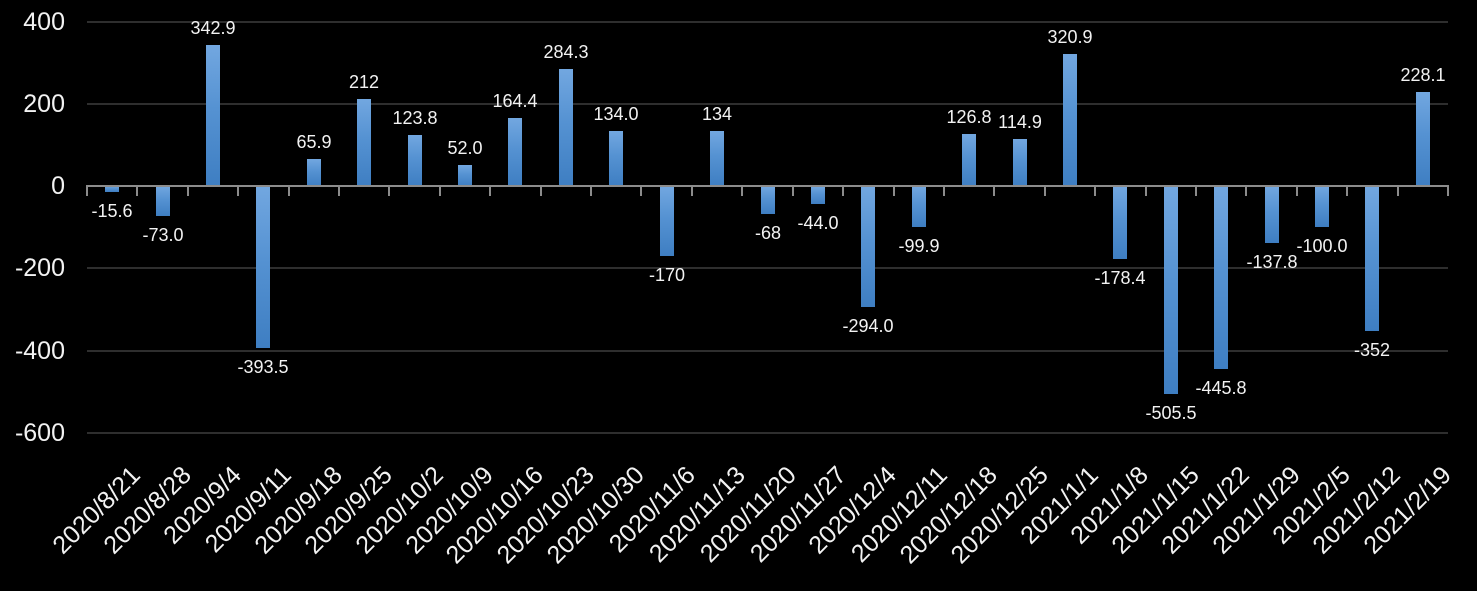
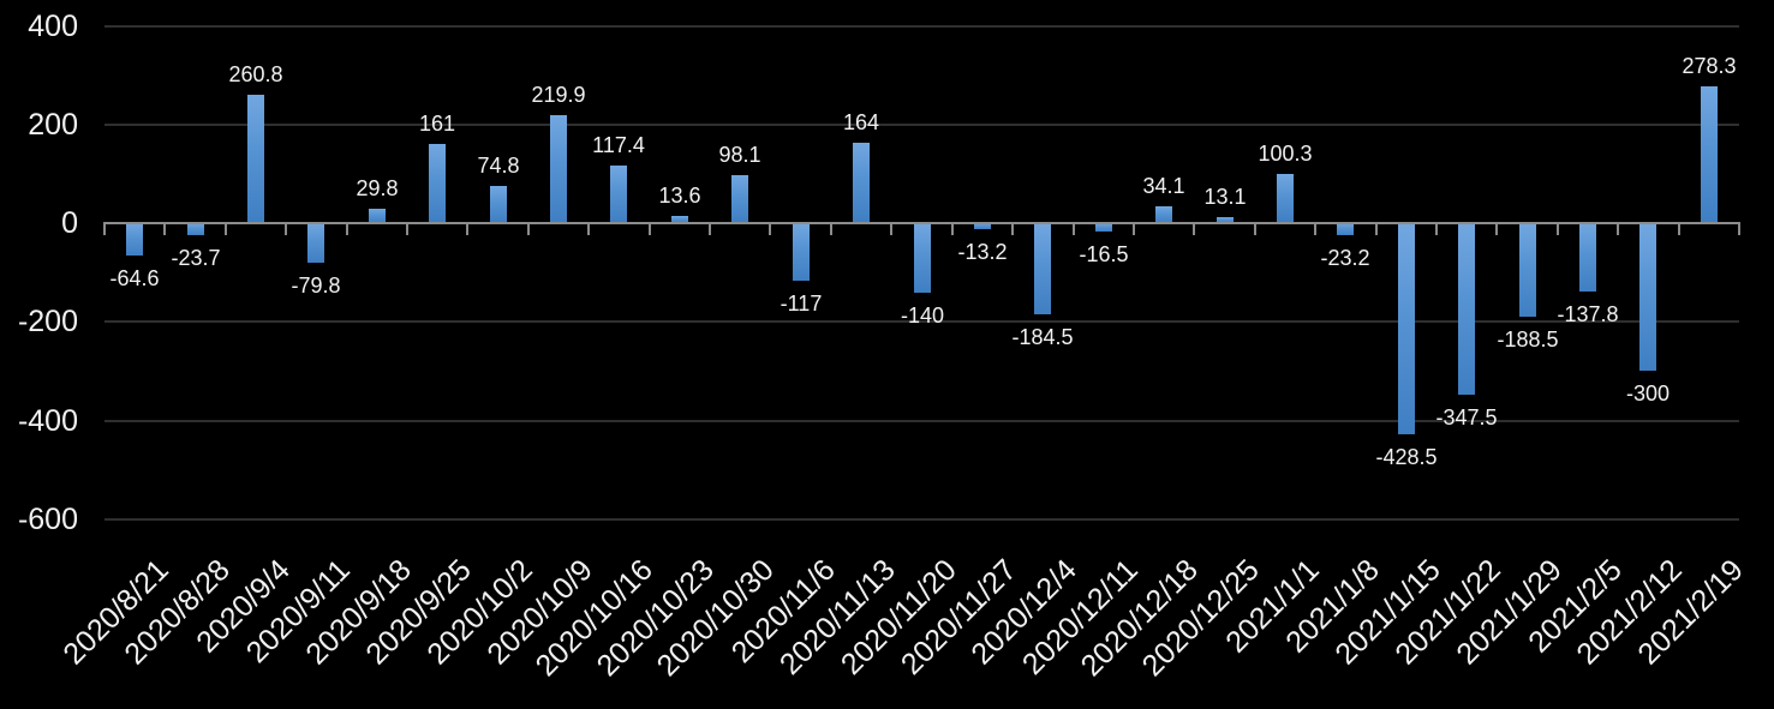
2020/8/21: -15.6 -> -64.6
2020/8/28: -73.0 -> -23.7
2020/9/4: 342.9 -> 260.8
2020/9/11: -393.5 -> -79.8
2020/9/18: 65.9 -> 29.8
2020/9/25: 212 -> 161
2020/10/2: 123.8 -> 74.8
2020/10/9: 52.0 -> 219.9
2020/10/16: 164.4 -> 117.4
2020/10/23: 284.3 -> 13.6
2020/10/30: 134.0 -> 98.1
2020/11/6: -170 -> -117
2020/11/13: 134 -> 164
2020/11/20: -68 -> -140
2020/11/27: -44.0 -> -13.2
2020/12/4: -294.0 -> -184.5
2020/12/11: -99.9 -> -16.5
2020/12/18: 126.8 -> 34.1
2020/12/25: 114.9 -> 13.1
2021/1/1: 320.9 -> 100.3
2021/1/8: -178.4 -> -23.2
2021/1/15: -505.5 -> -428.5
2021/1/22: -445.8 -> -347.5
2021/1/29: -137.8 -> -188.5
2021/2/5: -100.0 -> -137.8
2021/2/12: -352 -> -300
2021/2/19: 228.1 -> 278.3
